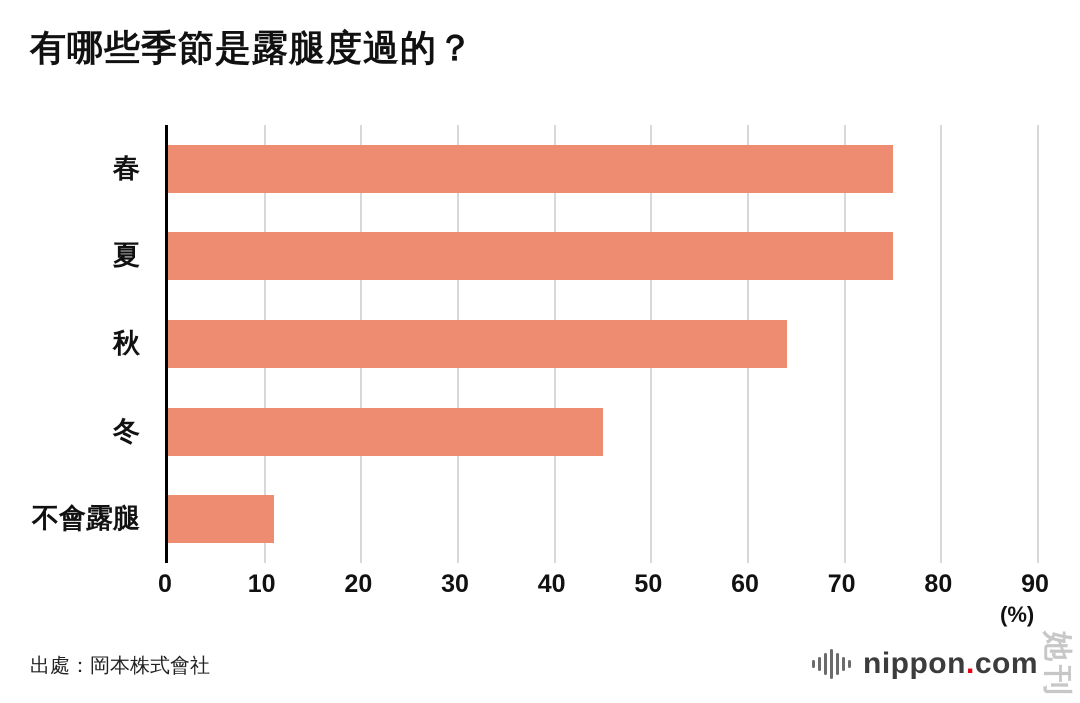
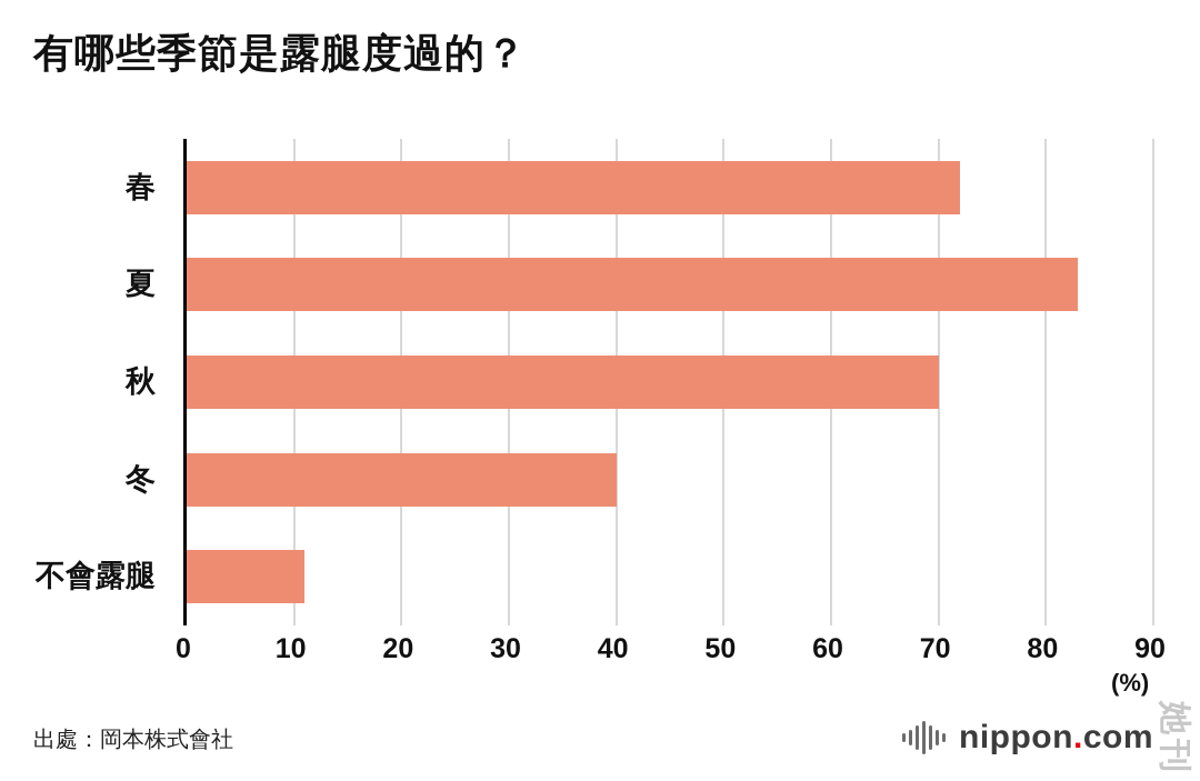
春: 75 -> 72
夏: 75 -> 83
秋: 64 -> 70
冬: 45 -> 40
